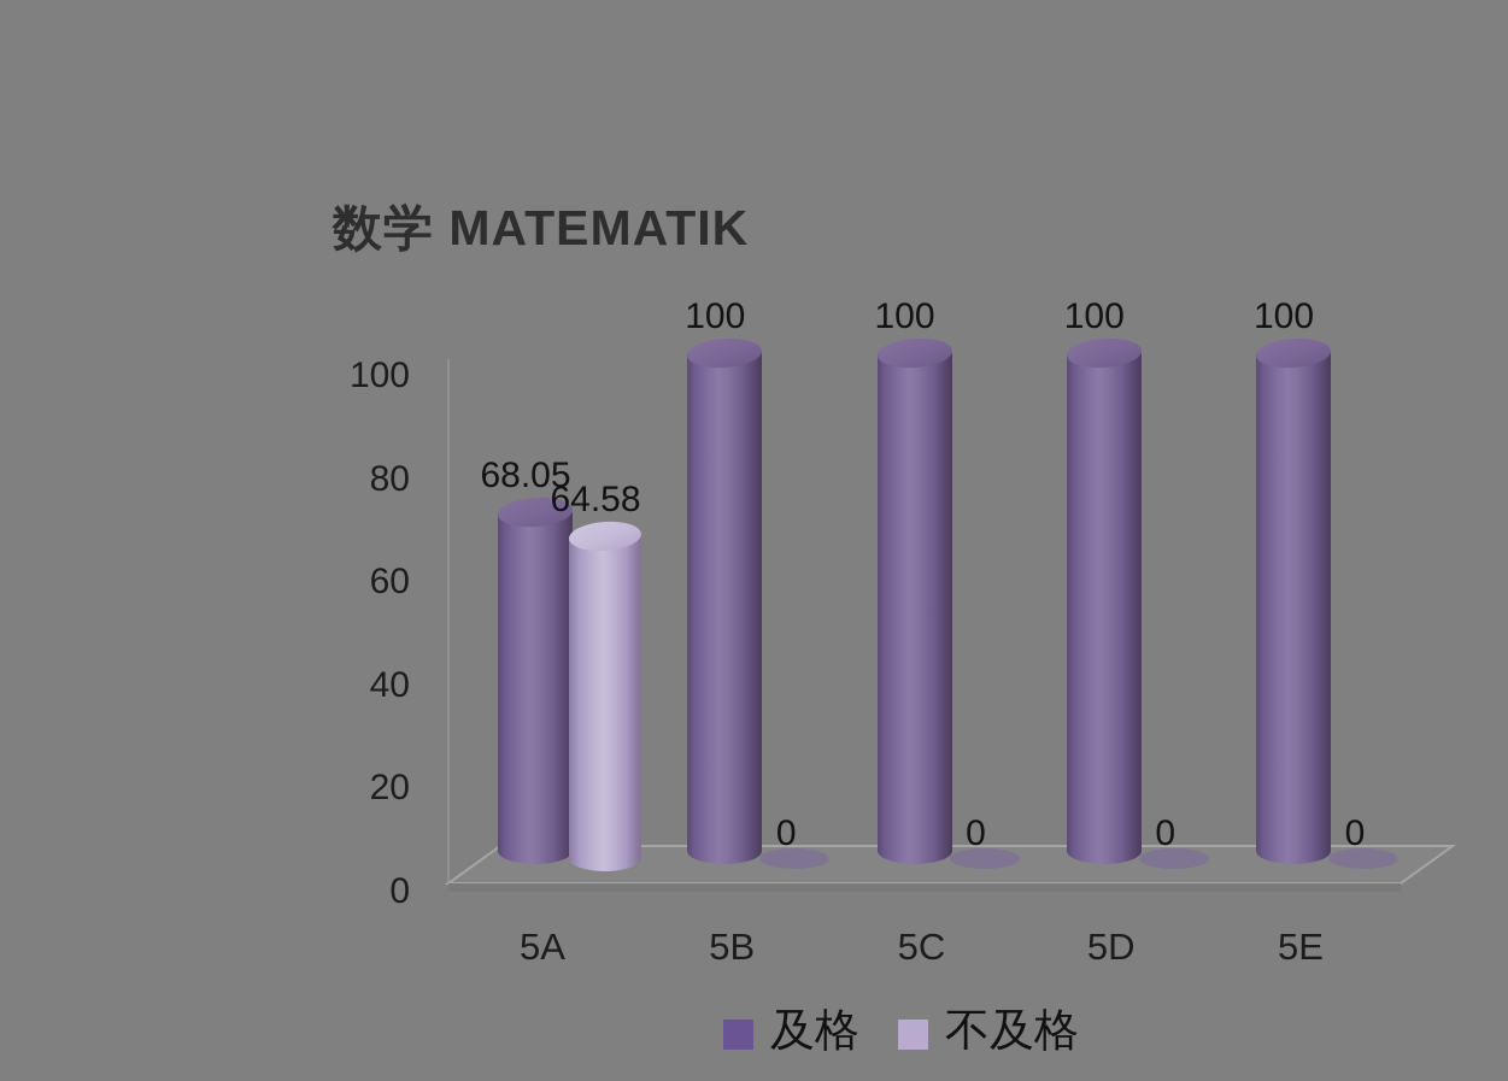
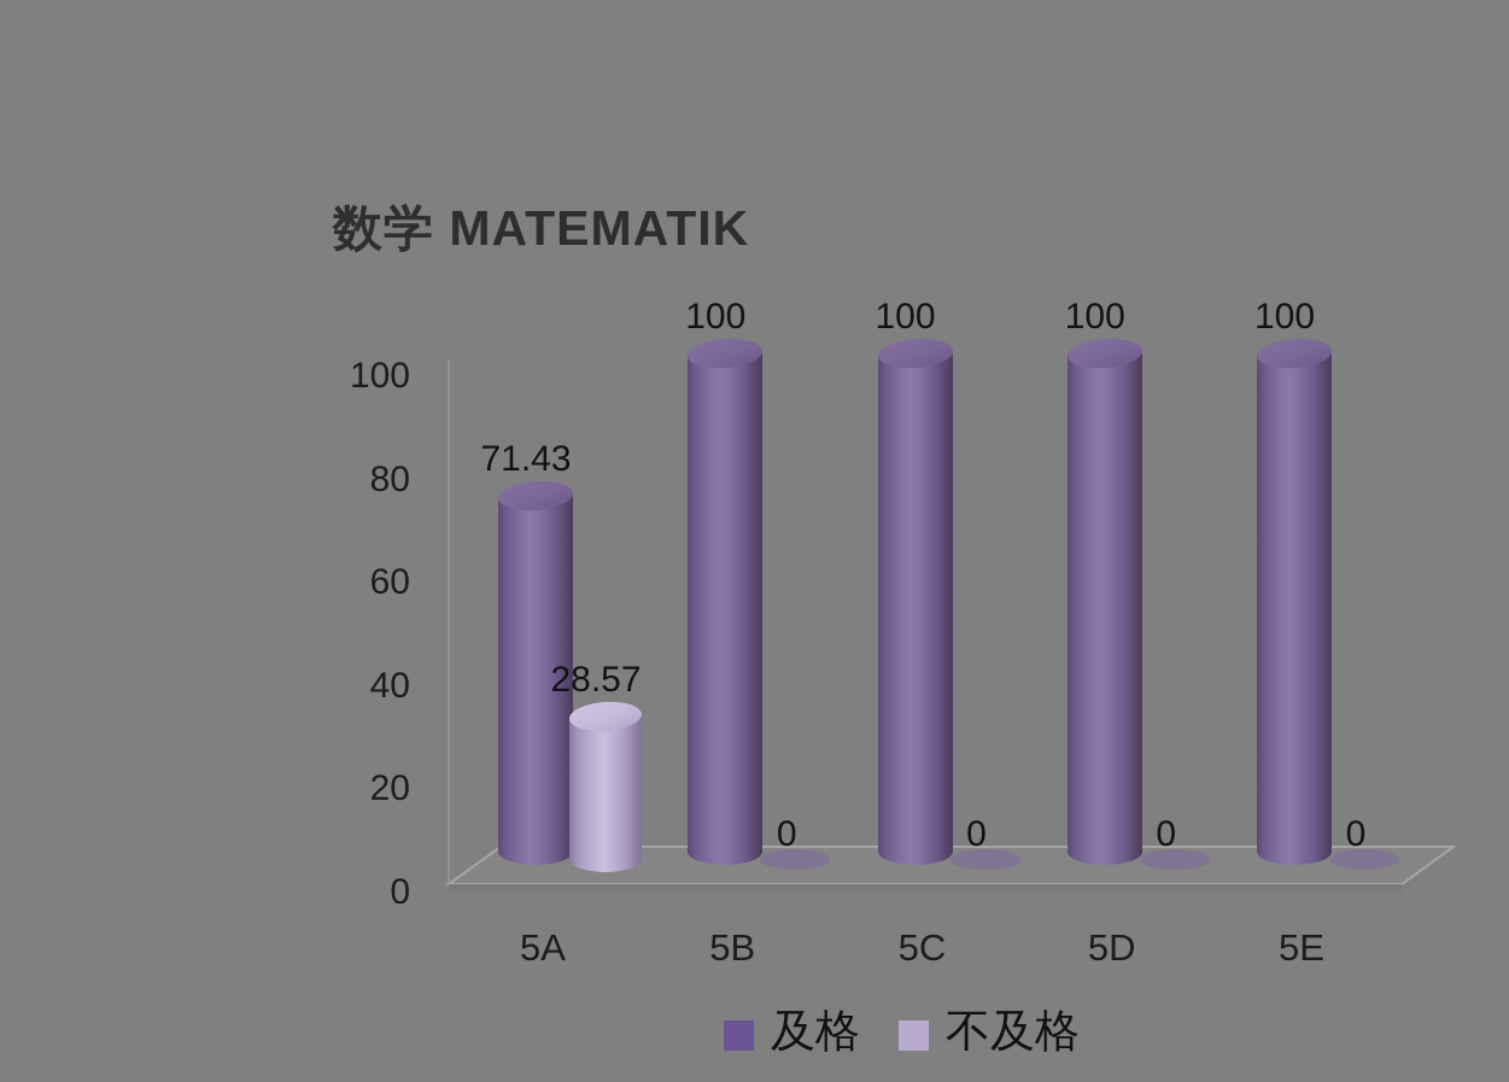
及格/5A: 68.05 -> 71.43
不及格/5A: 64.58 -> 28.57
